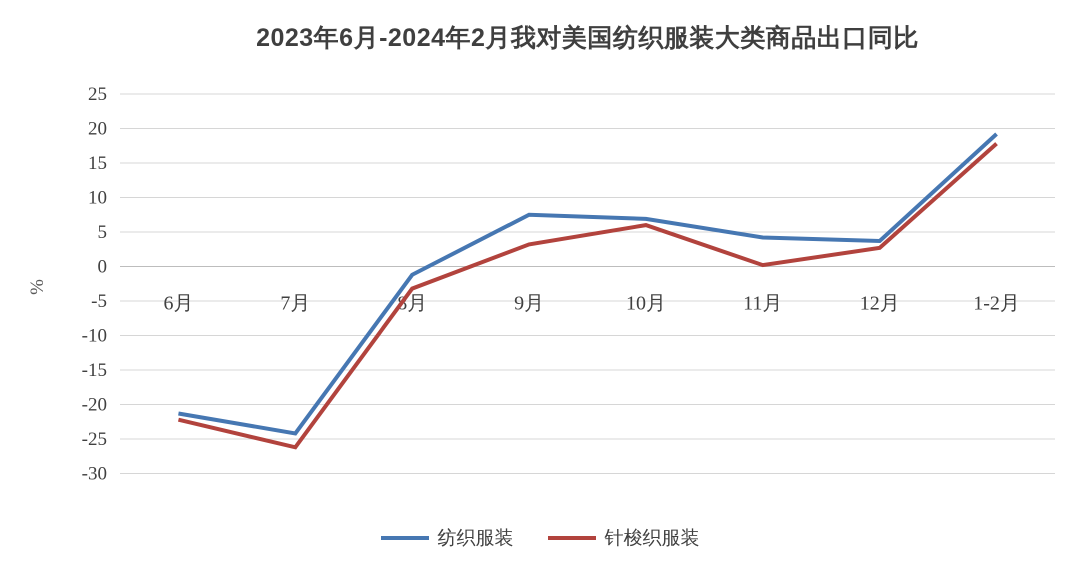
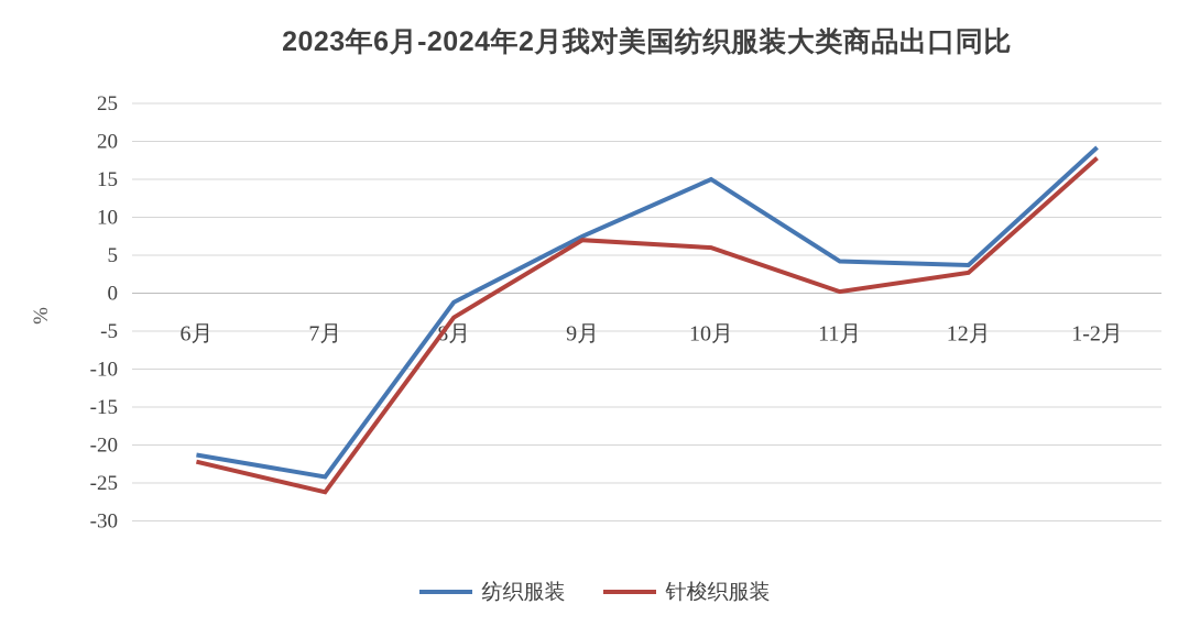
针梭织服装/9月: 3 -> 7
纺织服装/10月: 7 -> 15
